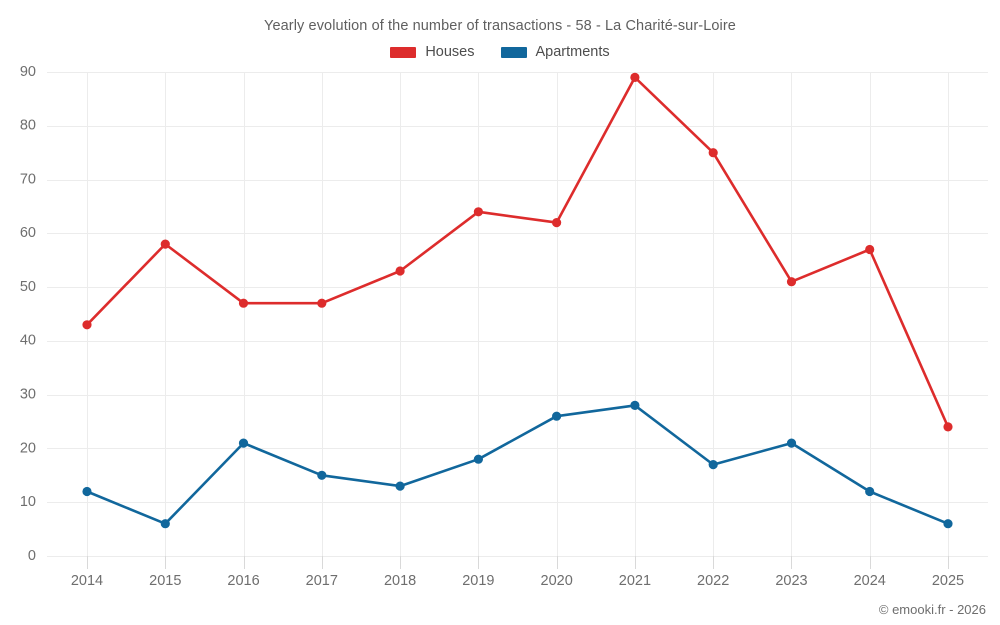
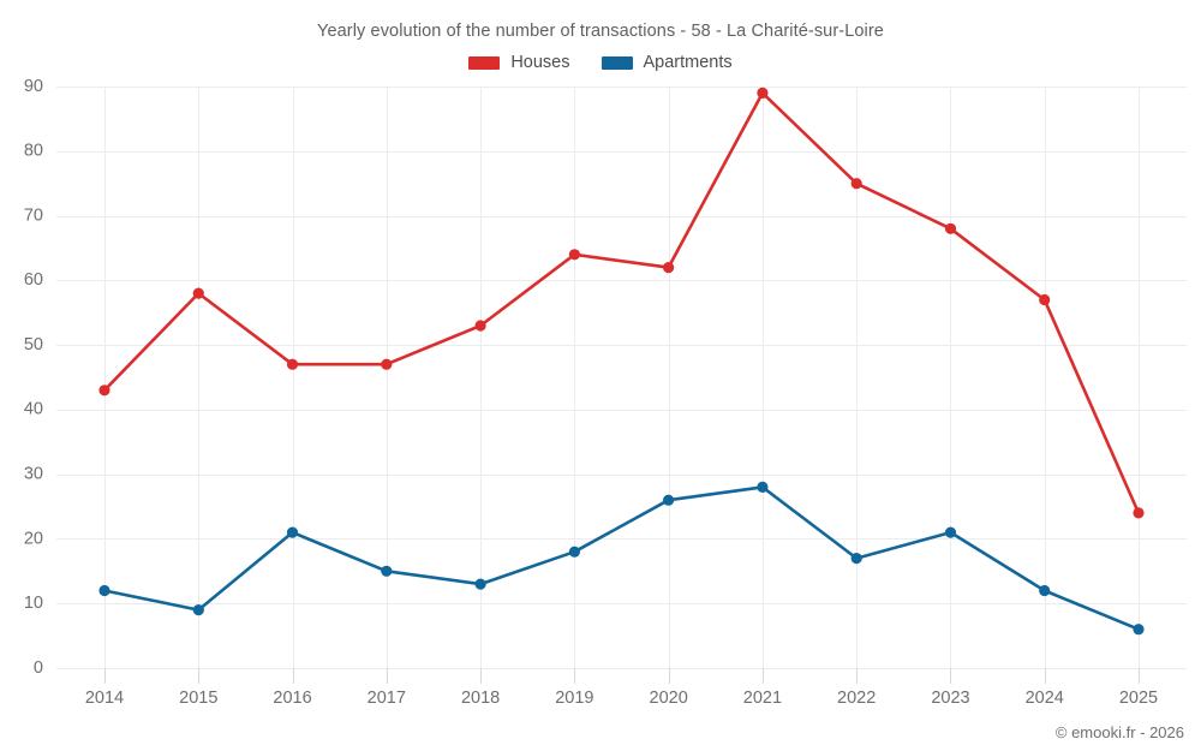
Apartments/2015: 6 -> 9
Houses/2023: 51 -> 68
